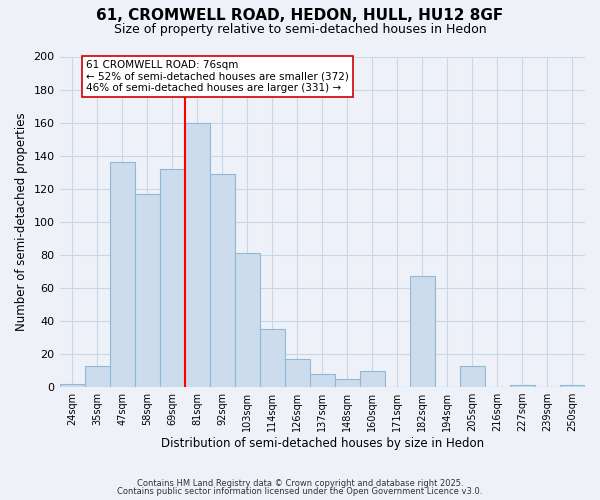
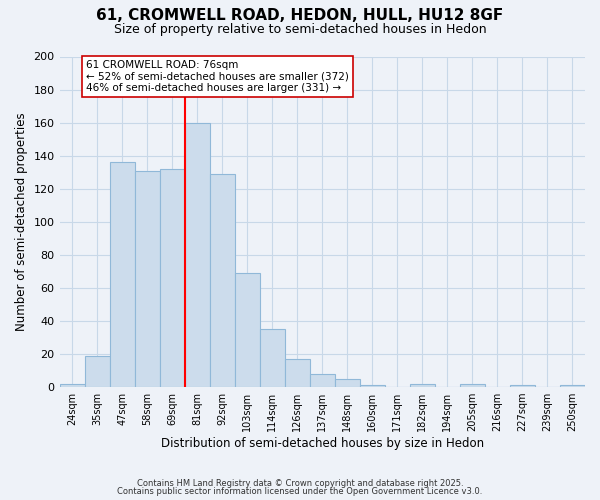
35sqm: 13 -> 19
58sqm: 117 -> 131
103sqm: 81 -> 69
160sqm: 10 -> 1
182sqm: 67 -> 2
205sqm: 13 -> 2
